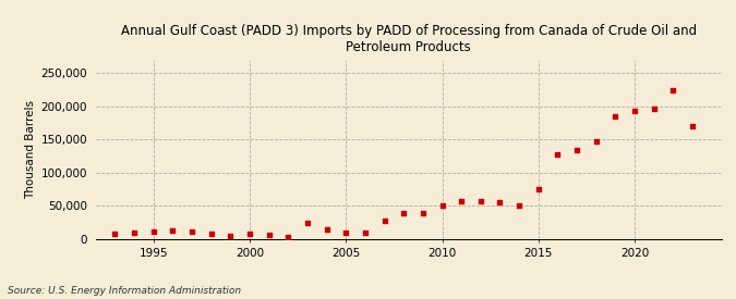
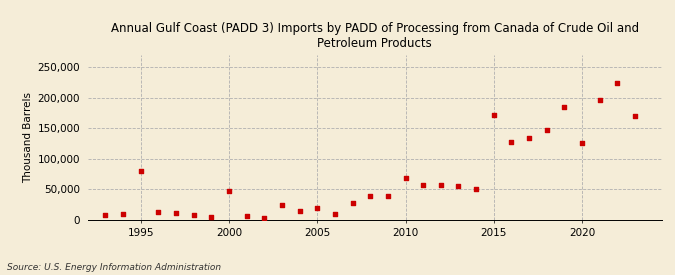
1995: 11,000 -> 80,000
2000: 9,000 -> 48,000
2005: 10,000 -> 20,000
2010: 50,000 -> 68,000
2015: 75,000 -> 172,000
2020: 193,000 -> 126,000
